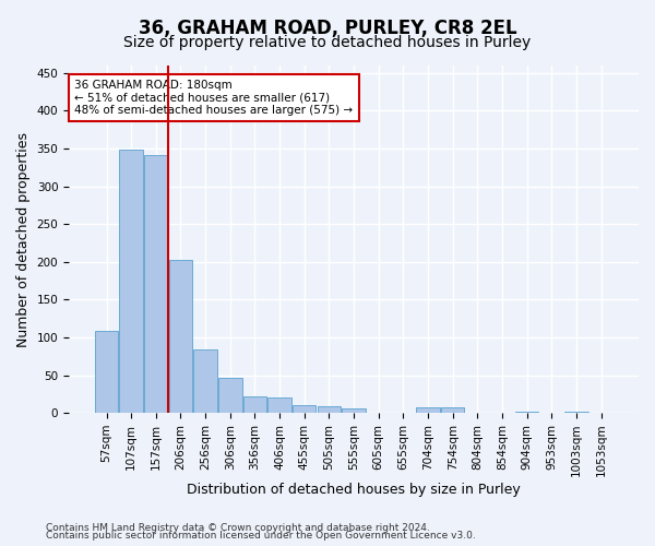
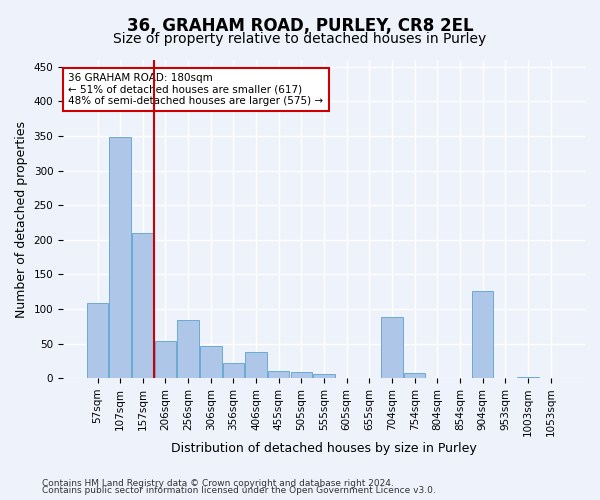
157sqm: 342 -> 210
206sqm: 203 -> 54
406sqm: 20 -> 38
704sqm: 7 -> 88
904sqm: 2 -> 126
